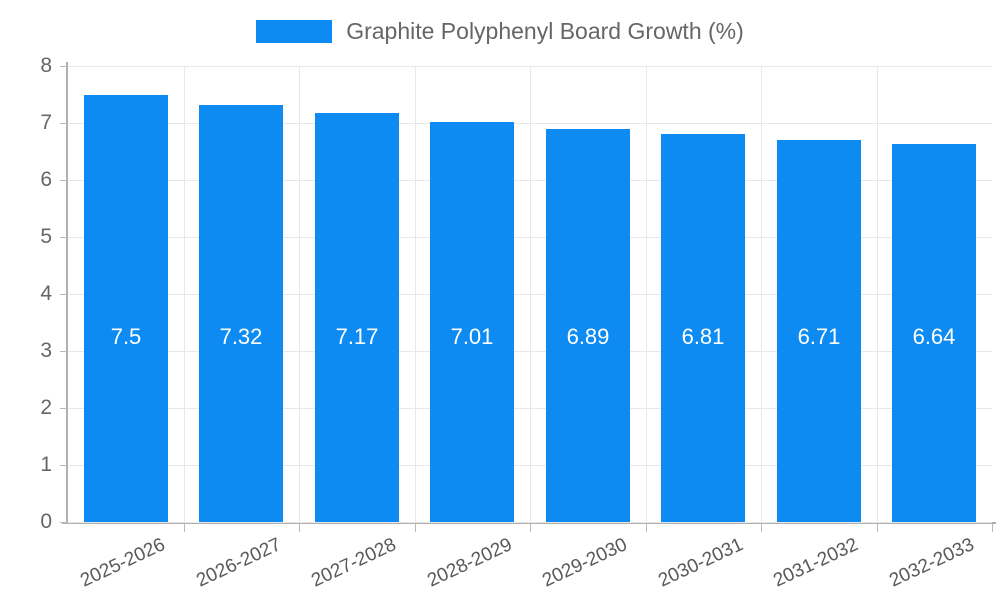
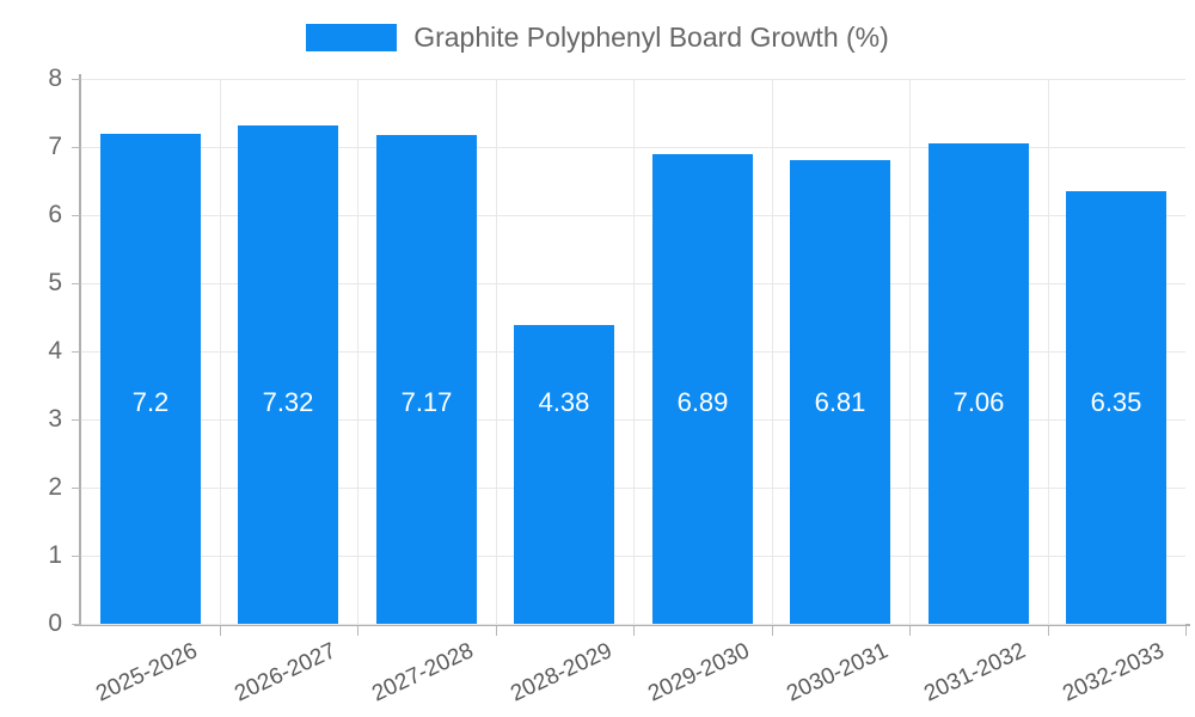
2025-2026: 7.5 -> 7.2
2028-2029: 7.01 -> 4.38
2031-2032: 6.71 -> 7.06
2032-2033: 6.64 -> 6.35
